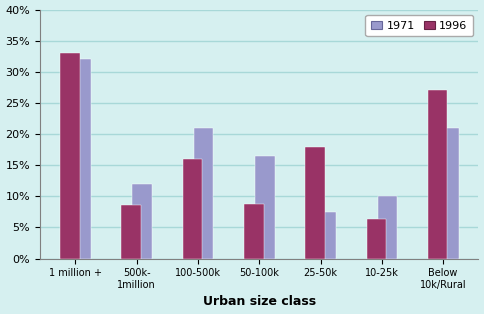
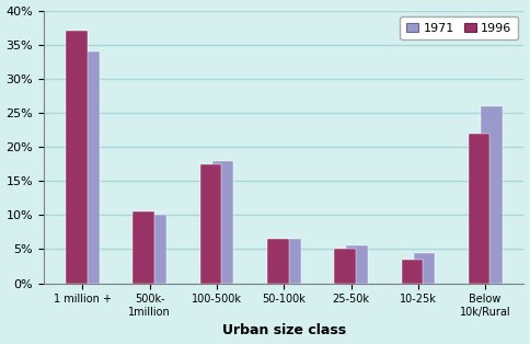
1996/1 million +: 33.0% -> 37.0%
1971/1 million +: 32.0% -> 34.0%
1996/500k- 1million: 8.6% -> 10.5%
1971/500k- 1million: 12.0% -> 10.0%
1996/100-500k: 16.0% -> 17.5%
1971/100-500k: 21.0% -> 18.0%
1996/50-100k: 8.8% -> 6.5%
1971/50-100k: 16.4% -> 6.5%
1996/25-50k: 18.0% -> 5.0%
1971/25-50k: 7.4% -> 5.5%
1996/10-25k: 6.4% -> 3.5%
1971/10-25k: 10.0% -> 4.5%
1996/Below 10k/Rural: 27.0% -> 22.0%
1971/Below 10k/Rural: 21.0% -> 26.0%
